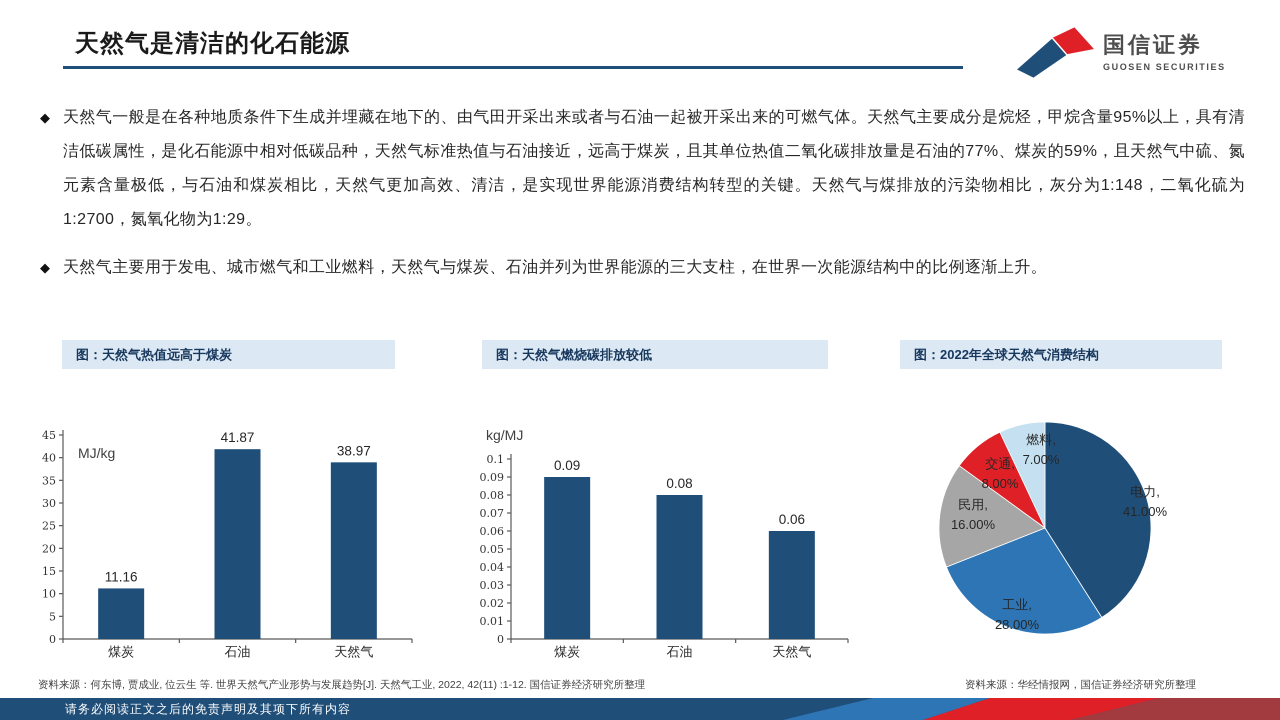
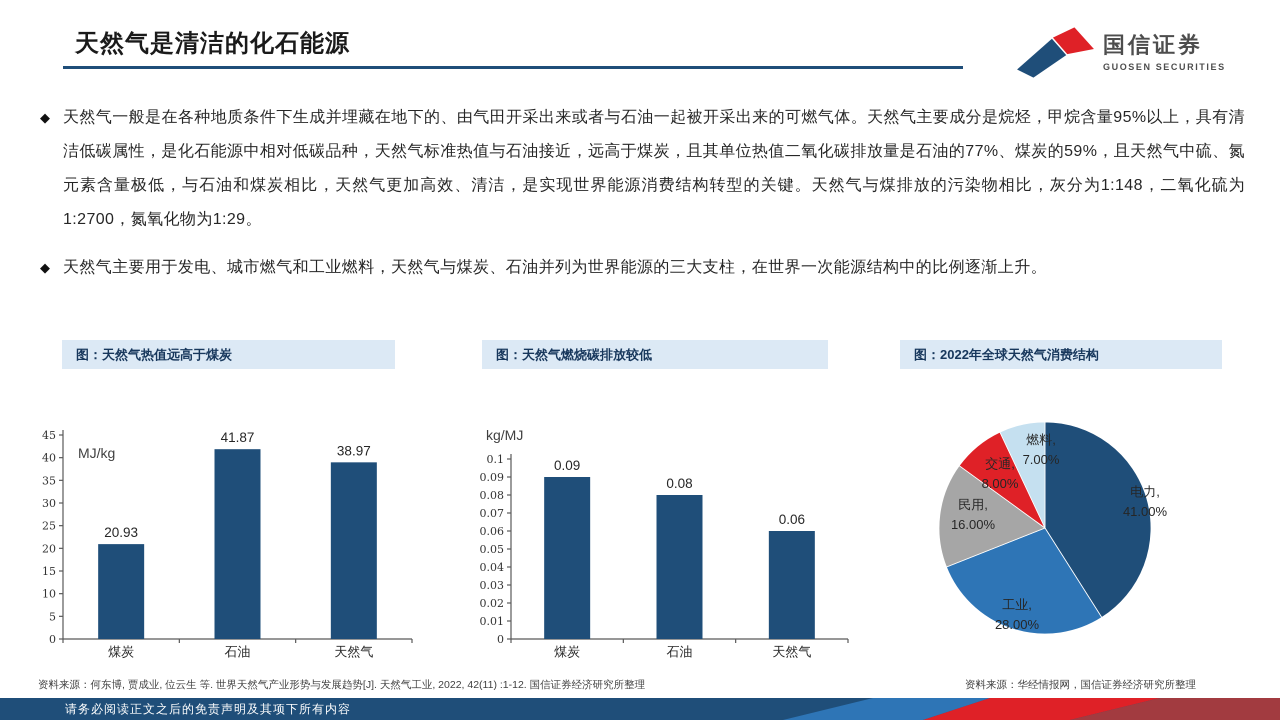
图：天然气热值远高于煤炭/煤炭: 11.16 -> 20.93
